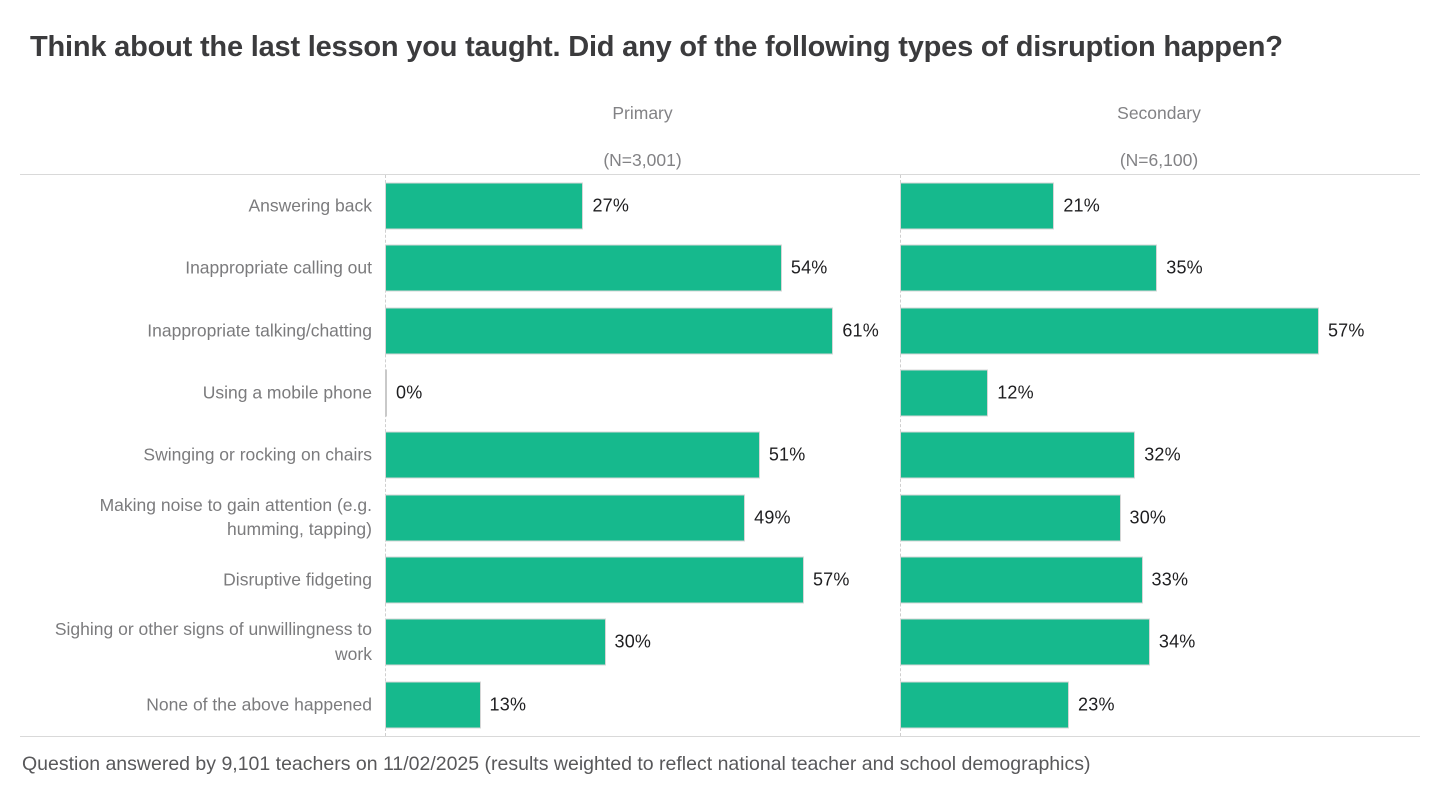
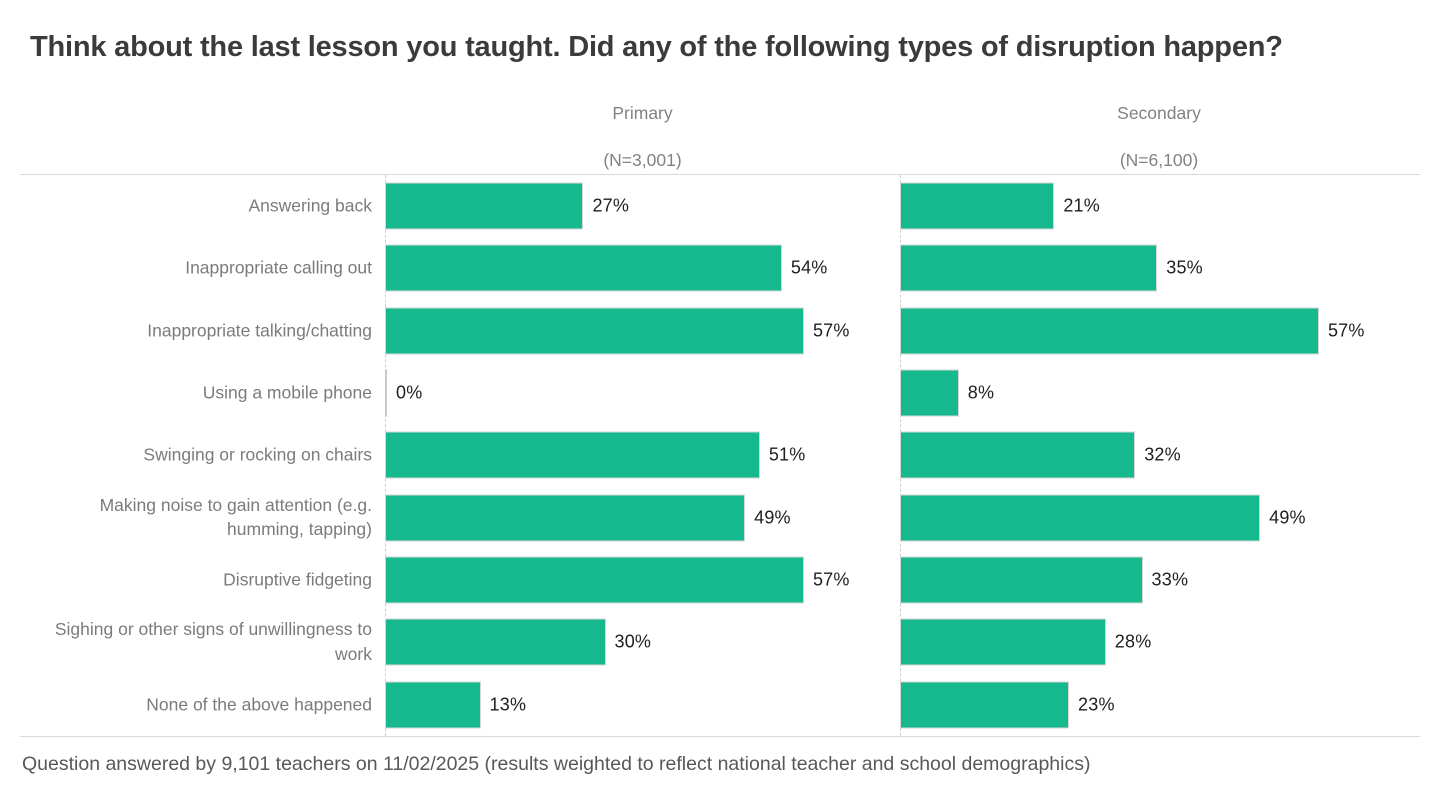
Primary/Inappropriate talking/chatting: 61% -> 57%
Secondary/Using a mobile phone: 12% -> 8%
Secondary/Making noise to gain attention (e.g. humming, tapping): 30% -> 49%
Secondary/Sighing or other signs of unwillingness to work: 34% -> 28%
